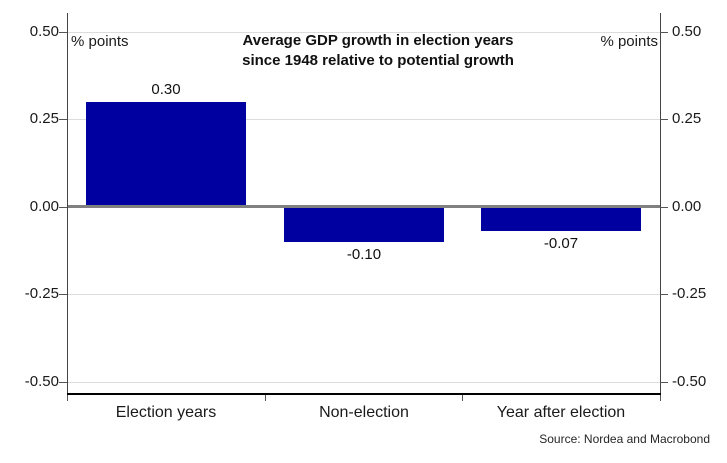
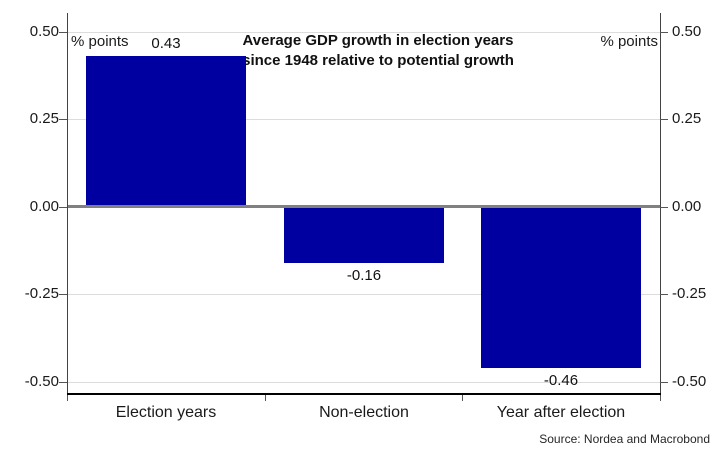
Election years: 0.30 -> 0.43
Non-election: -0.10 -> -0.16
Year after election: -0.07 -> -0.46
